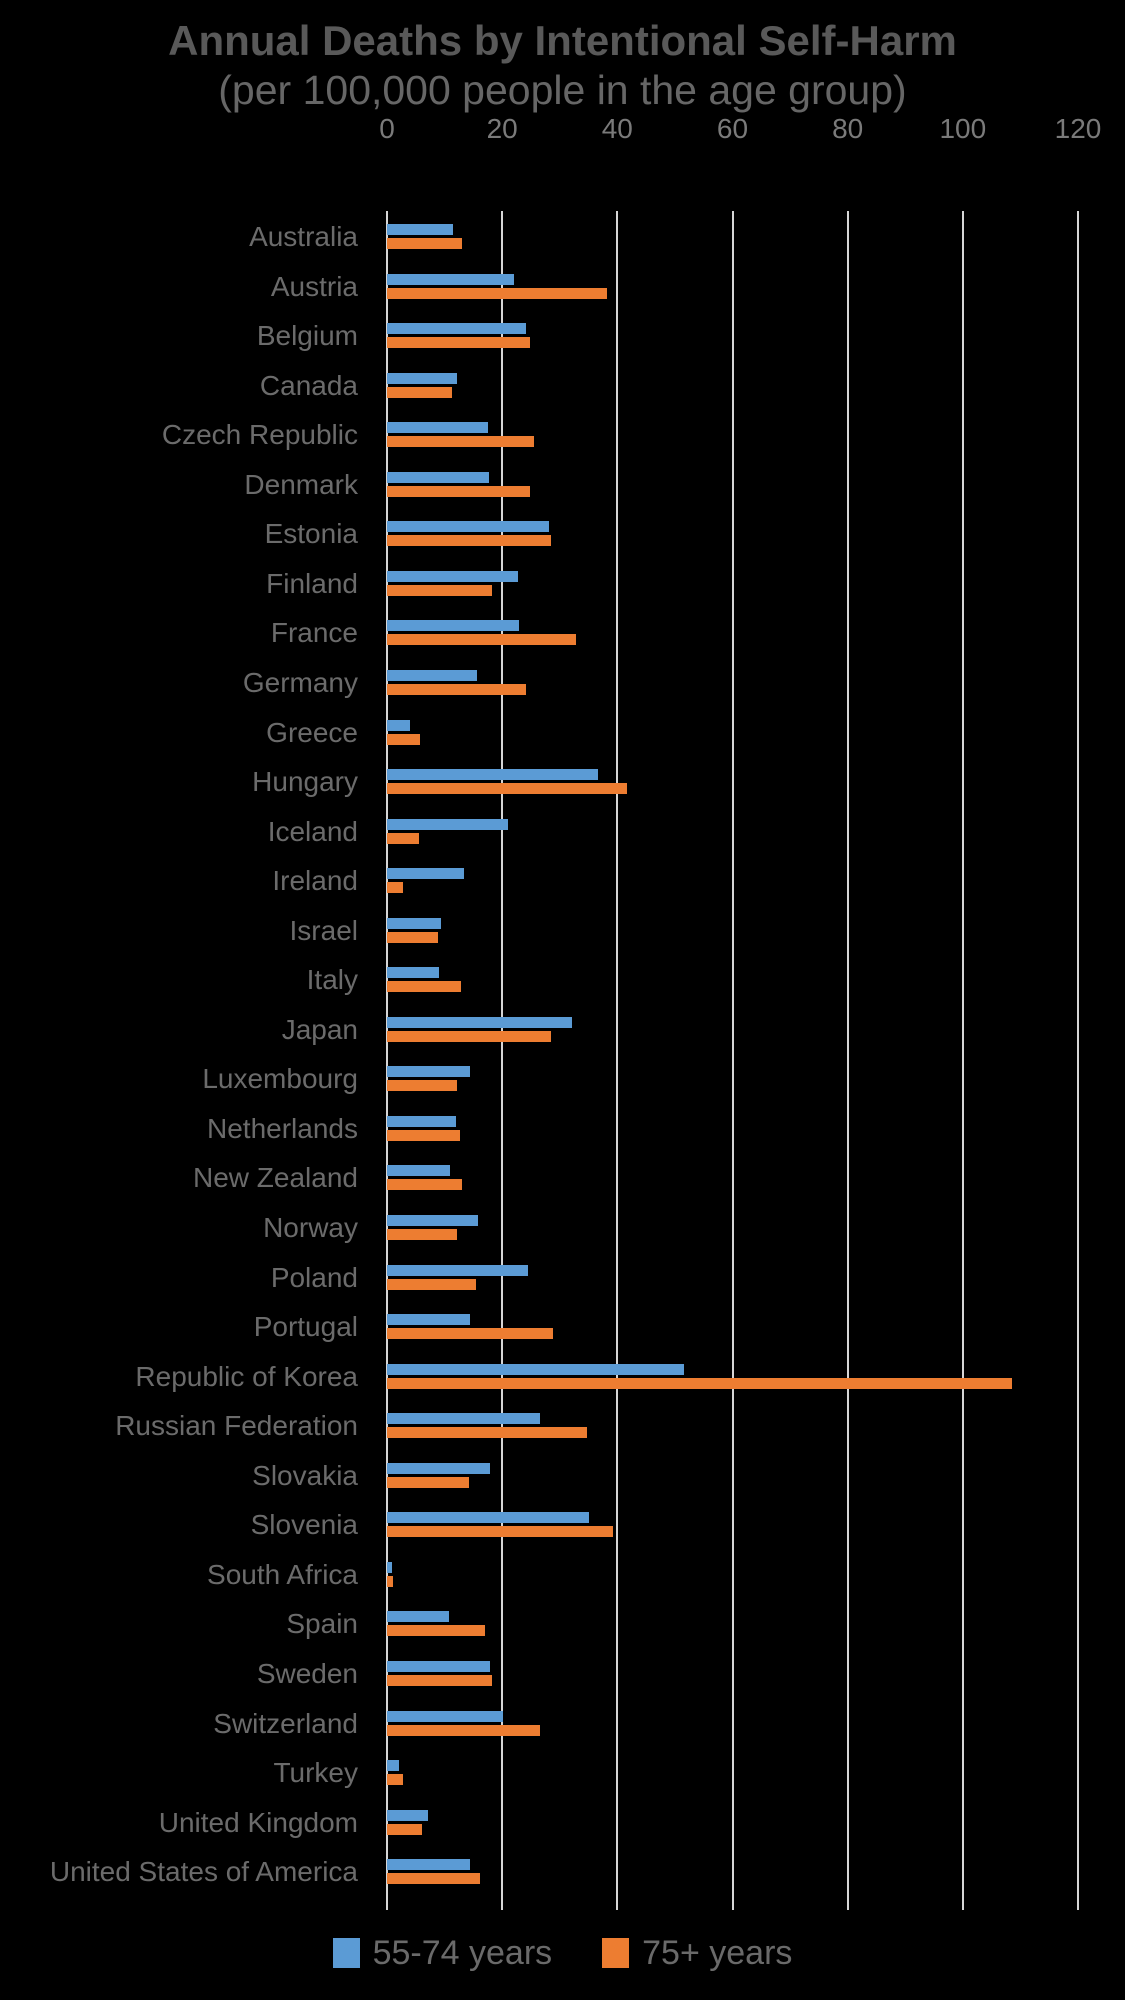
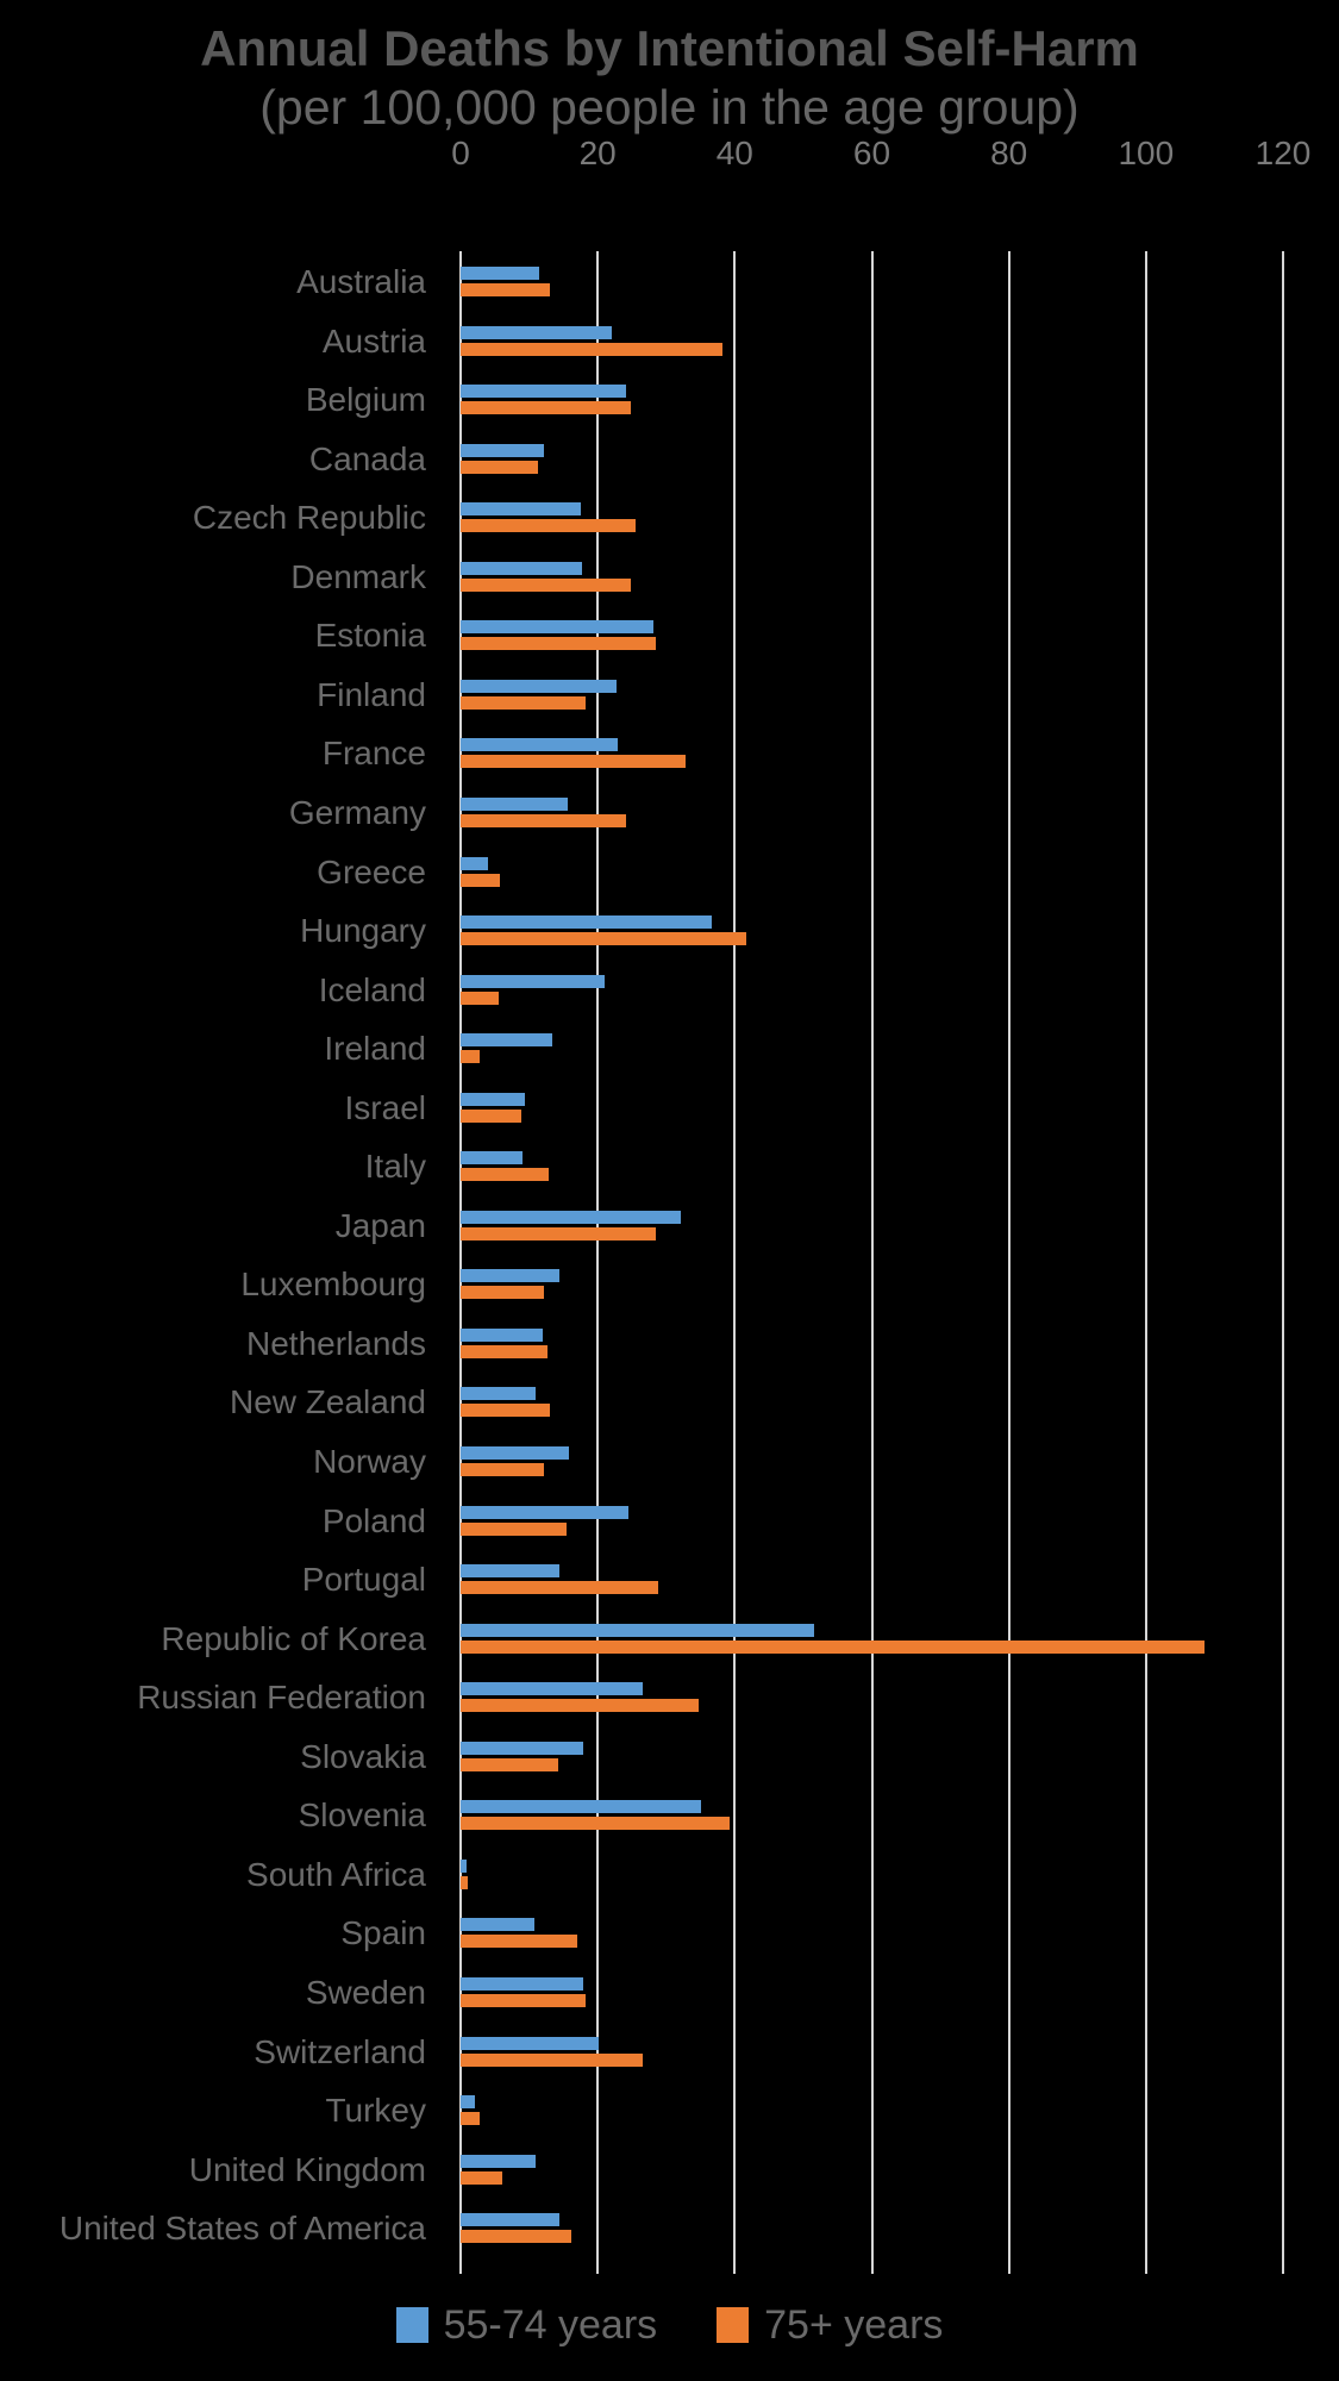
55-74 years/United Kingdom: 7 -> 11
